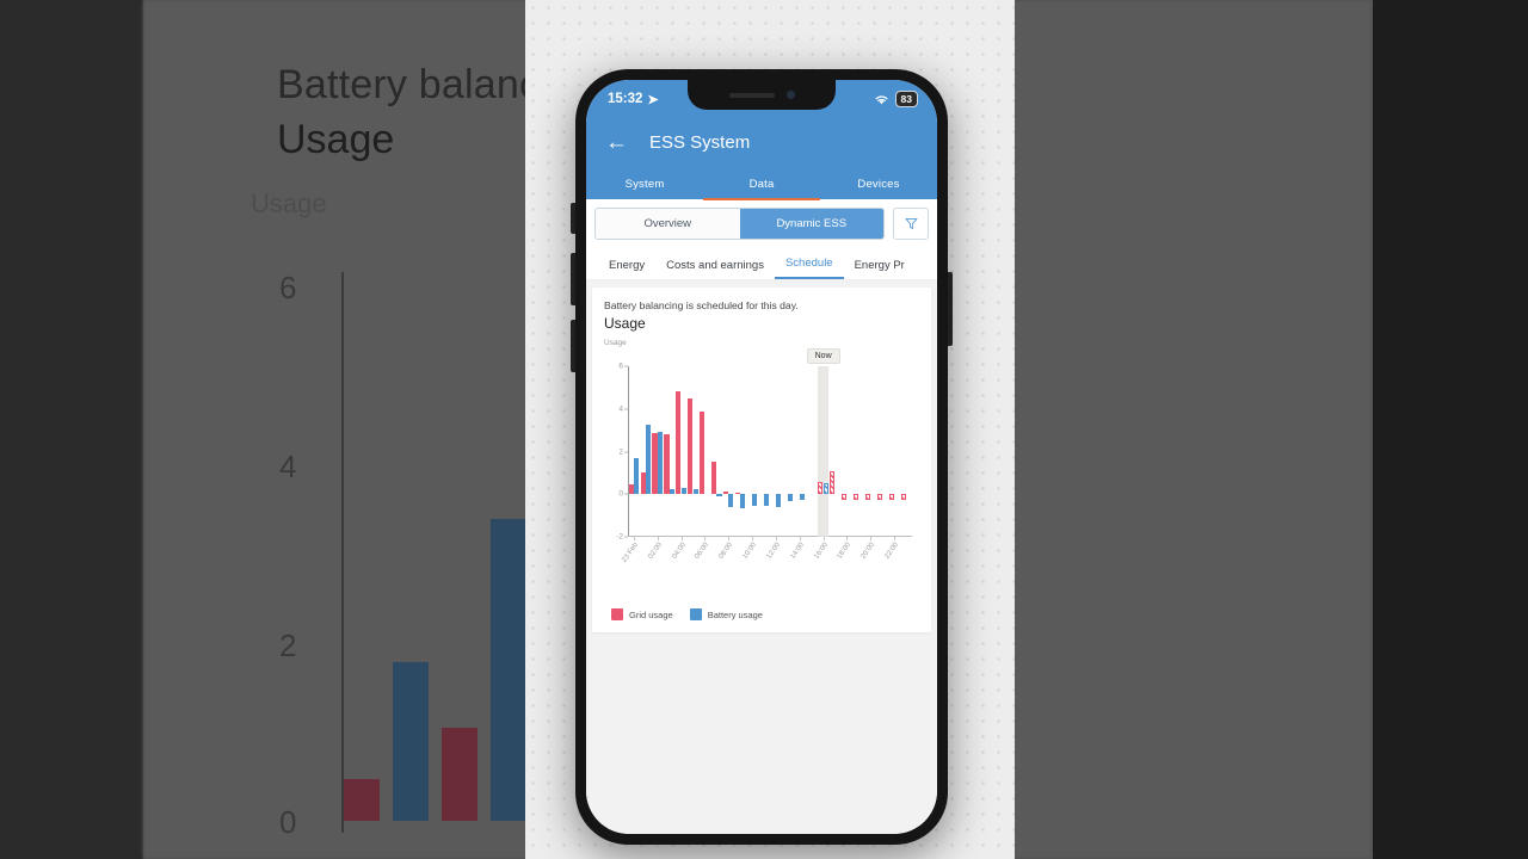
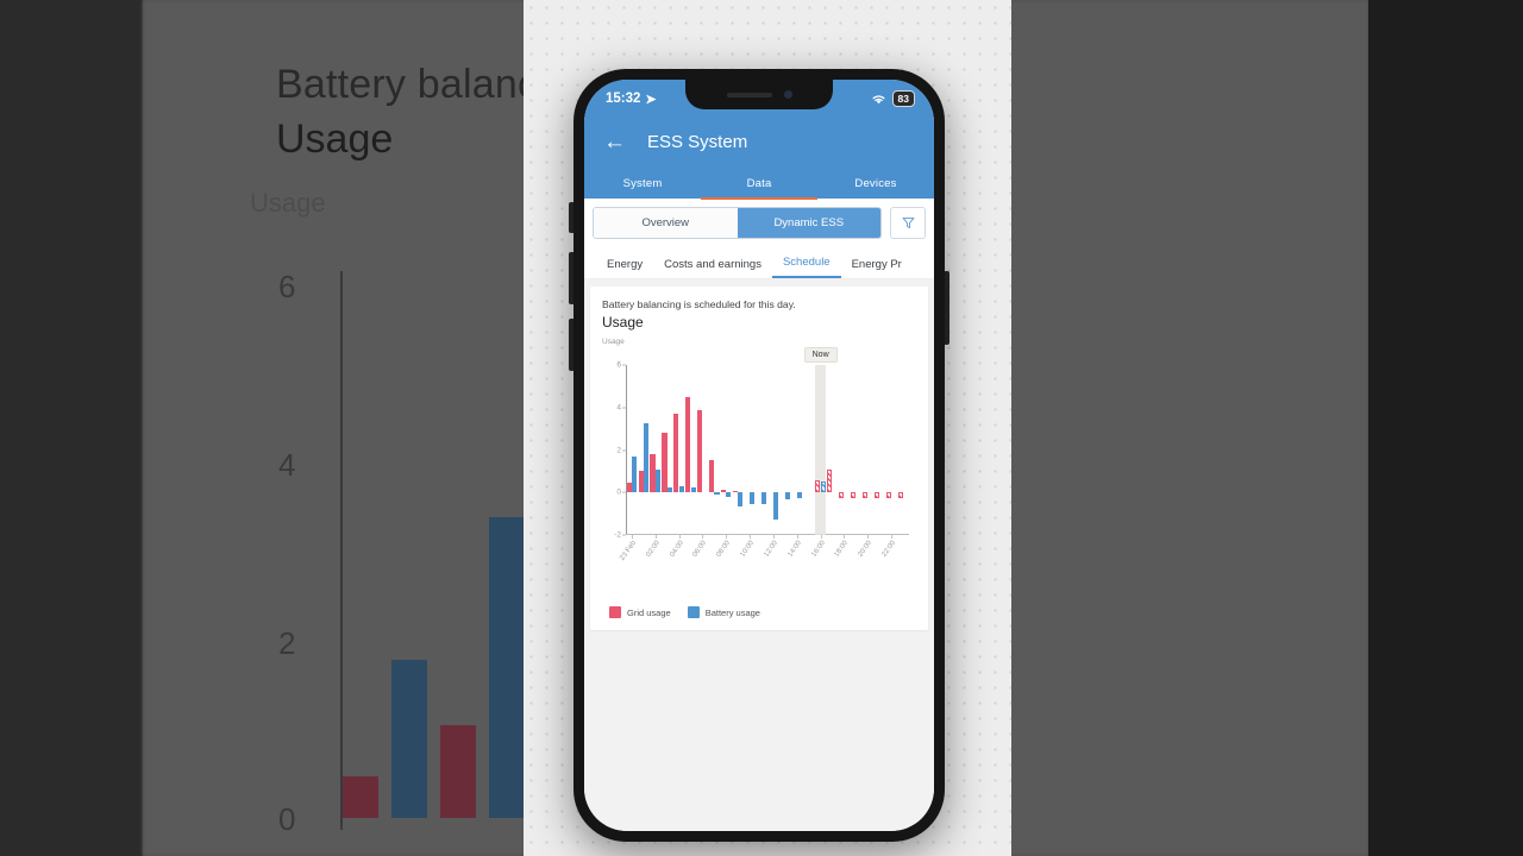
Grid usage/02:00: 2.9 -> 1.8
Battery usage/02:00: 3.0 -> 1.1
Grid usage/04:00: 4.8 -> 3.7
Battery usage/08:00: -0.6 -> -0.2
Battery usage/12:00: -0.6 -> -1.3
